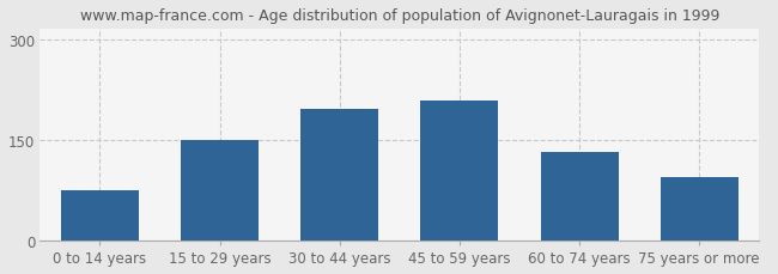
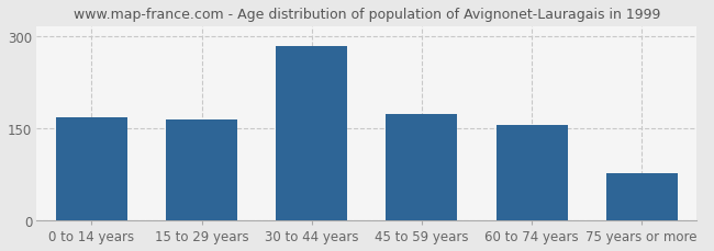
0 to 14 years: 74 -> 168
15 to 29 years: 150 -> 163
30 to 44 years: 196 -> 283
45 to 59 years: 208 -> 172
60 to 74 years: 132 -> 155
75 years or more: 94 -> 77
